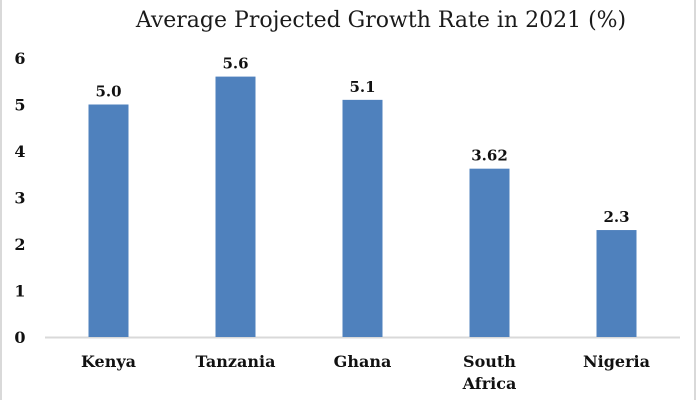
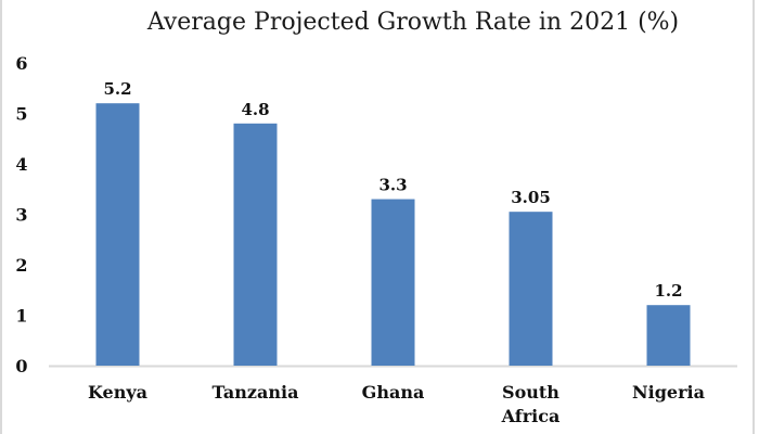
Kenya: 5.0 -> 5.2
Tanzania: 5.6 -> 4.8
Ghana: 5.1 -> 3.3
South Africa: 3.62 -> 3.05
Nigeria: 2.3 -> 1.2
